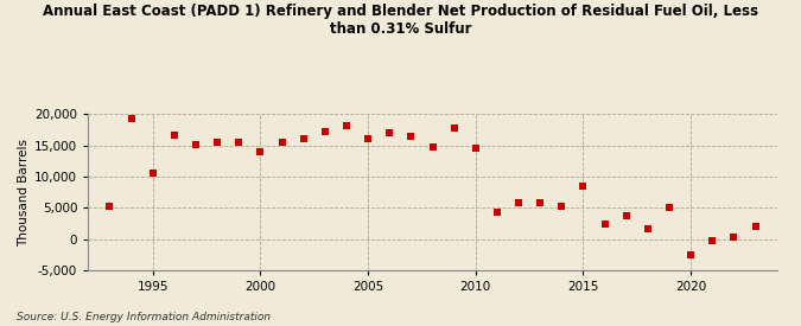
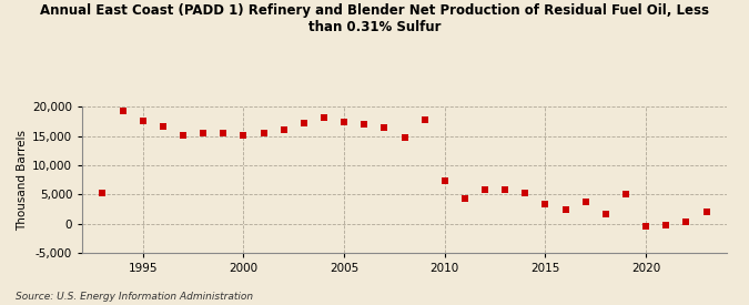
1995: 10,600 -> 17,500
2000: 14,000 -> 15,100
2005: 16,000 -> 17,400
2010: 14,600 -> 7,300
2015: 8,400 -> 3,400
2020: -2,400 -> -400
